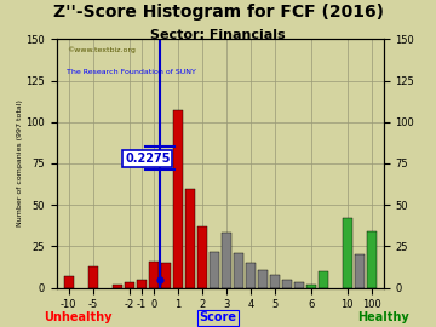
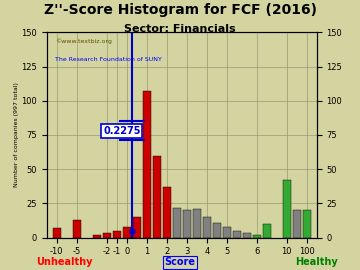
0: 16 -> 8
3: 33 -> 20
100: 34 -> 20
